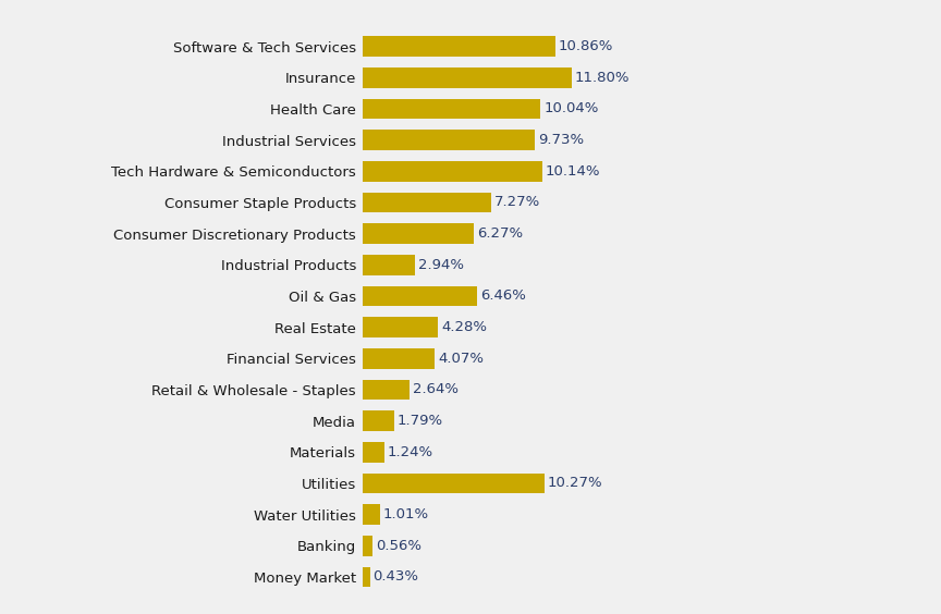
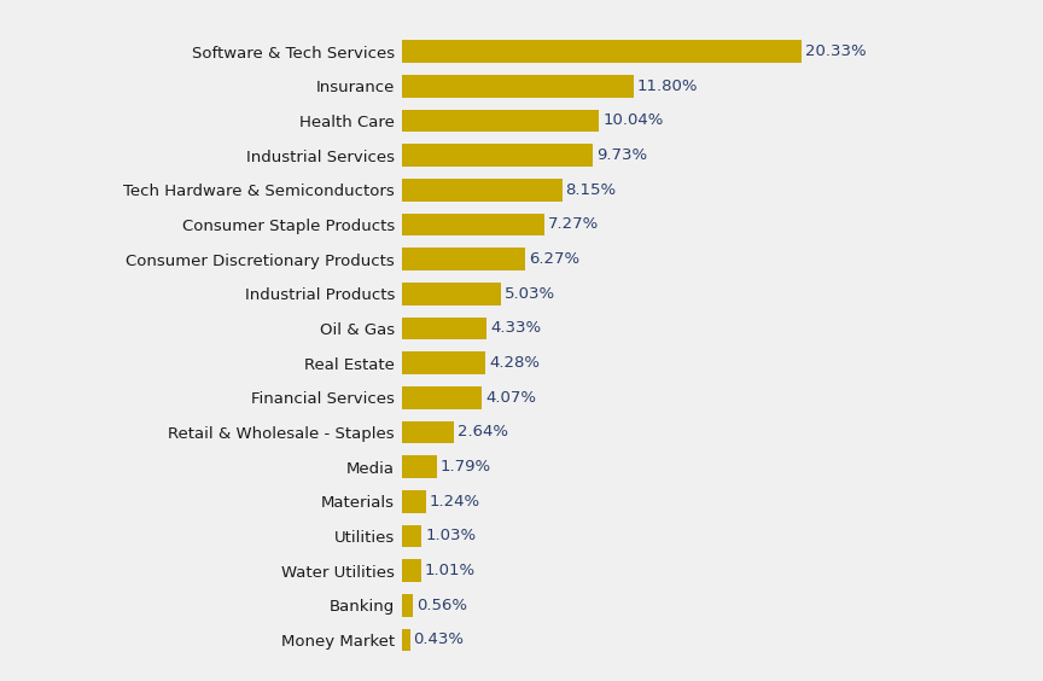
Software & Tech Services: 10.86% -> 20.33%
Tech Hardware & Semiconductors: 10.14% -> 8.15%
Industrial Products: 2.94% -> 5.03%
Oil & Gas: 6.46% -> 4.33%
Utilities: 10.27% -> 1.03%
